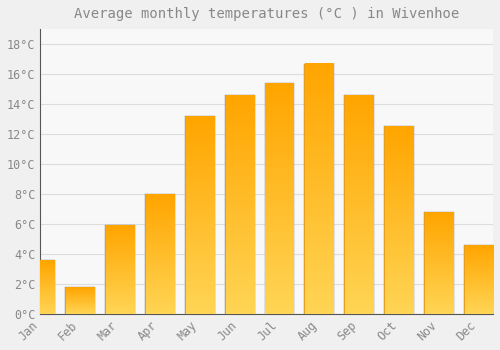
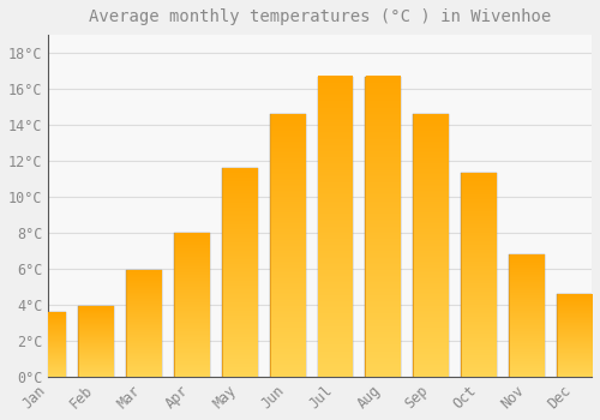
Feb: 1.8°C -> 3.9°C
May: 13.2°C -> 11.6°C
Jul: 15.4°C -> 16.7°C
Oct: 12.5°C -> 11.3°C
